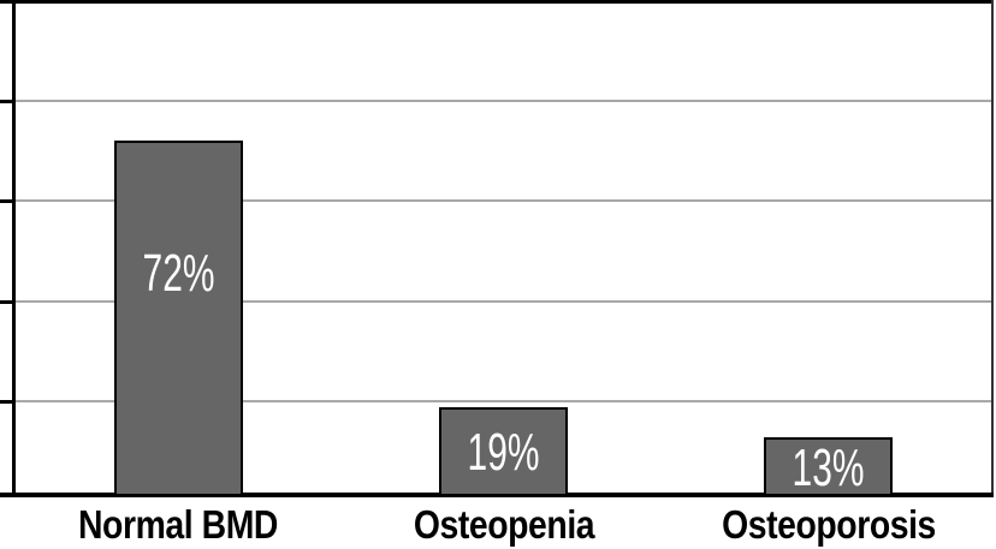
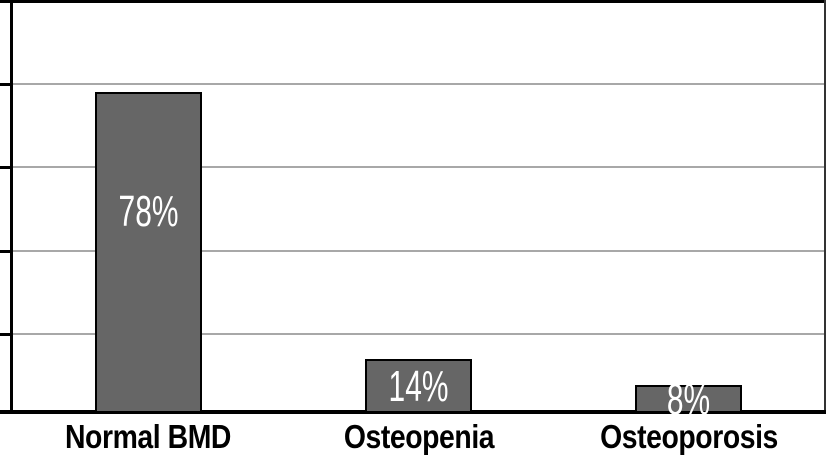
Normal BMD: 72% -> 78%
Osteopenia: 19% -> 14%
Osteoporosis: 13% -> 8%
